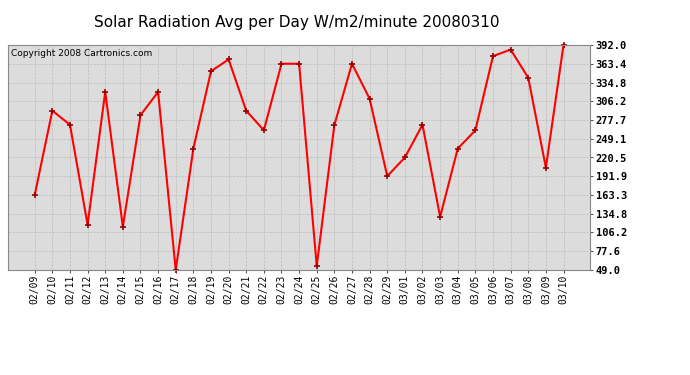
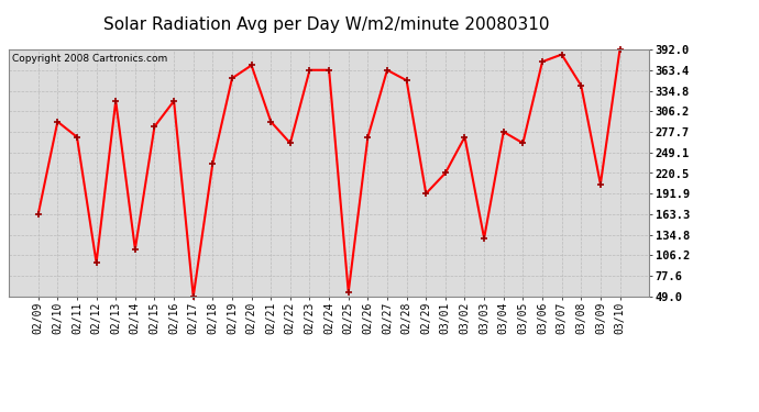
02/12: 118 -> 96
02/28: 310 -> 349
03/04: 234 -> 278
